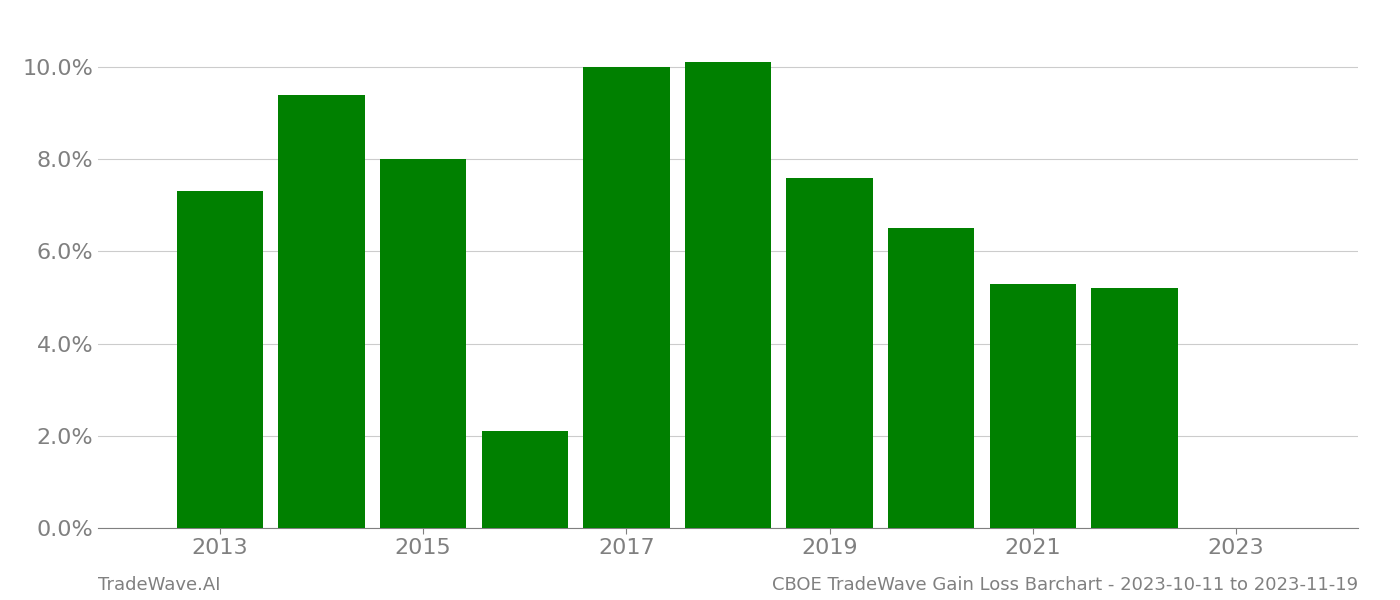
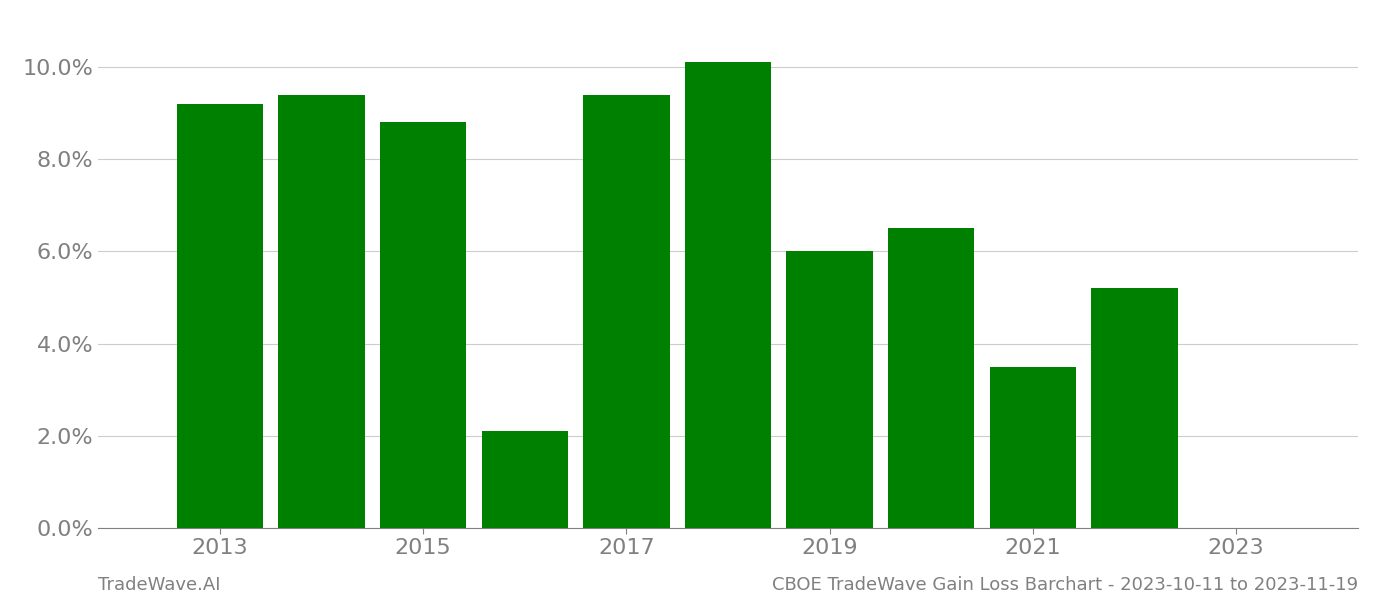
2013: 7.3% -> 9.2%
2015: 8.0% -> 8.8%
2017: 10.0% -> 9.4%
2019: 7.6% -> 6.0%
2021: 5.3% -> 3.5%
